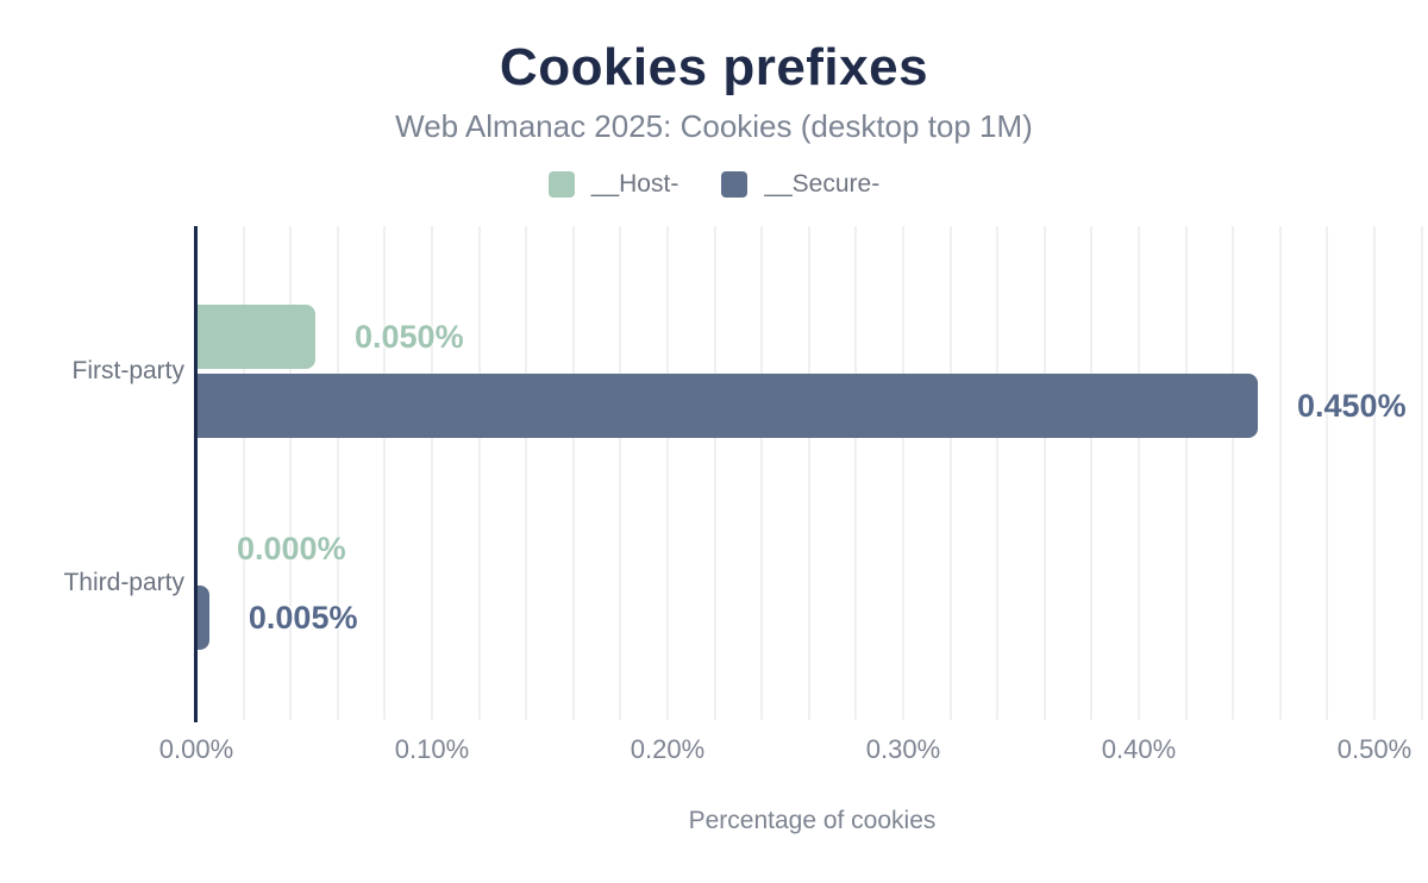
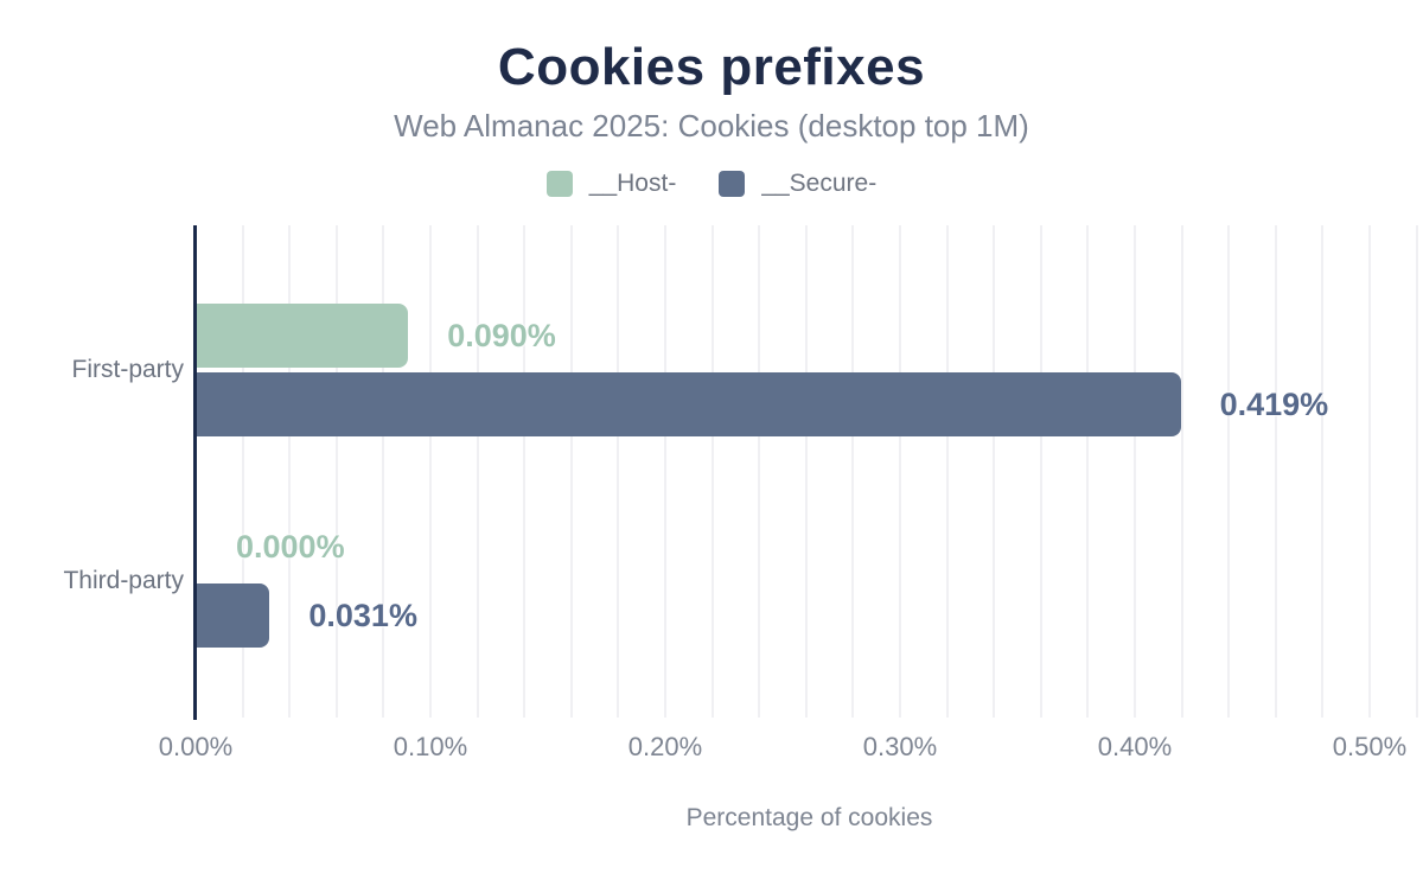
__Host-/First-party: 0.050% -> 0.090%
__Secure-/First-party: 0.450% -> 0.419%
__Secure-/Third-party: 0.005% -> 0.031%
